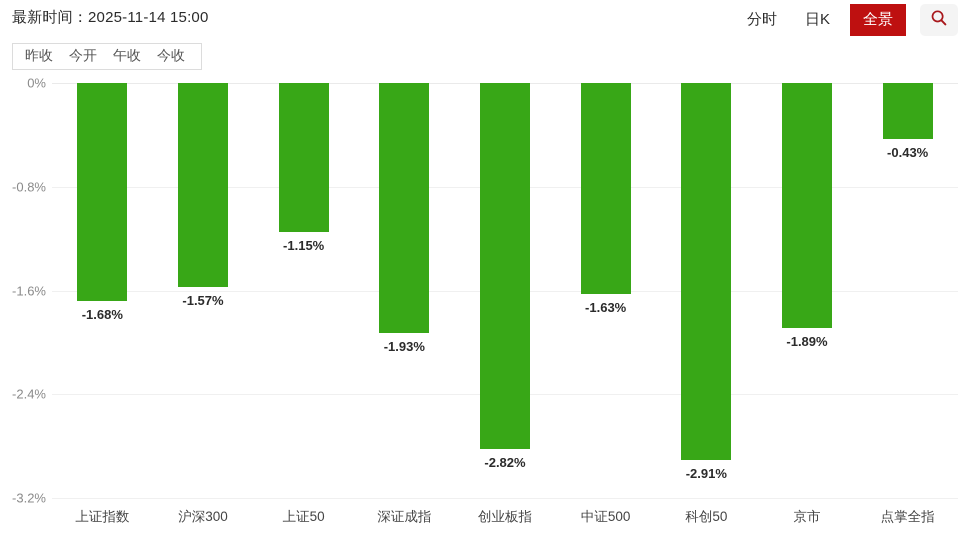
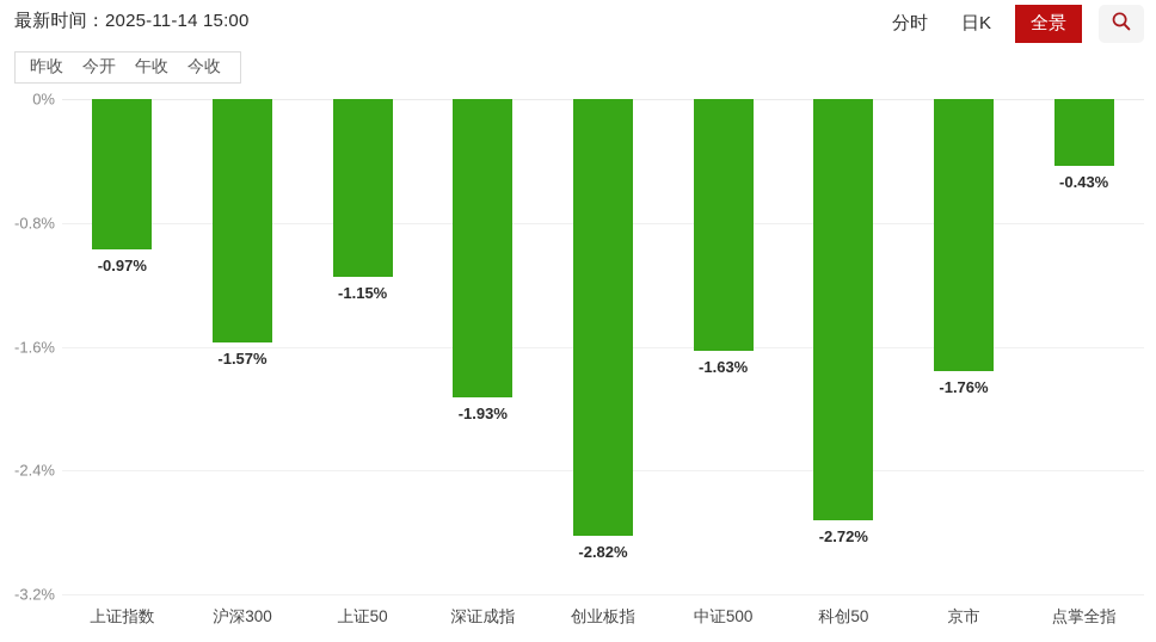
上证指数: -1.68% -> -0.97%
科创50: -2.91% -> -2.72%
京市: -1.89% -> -1.76%
